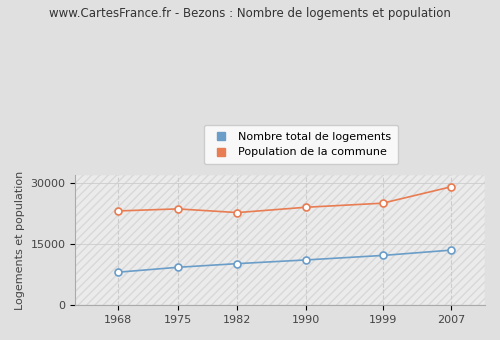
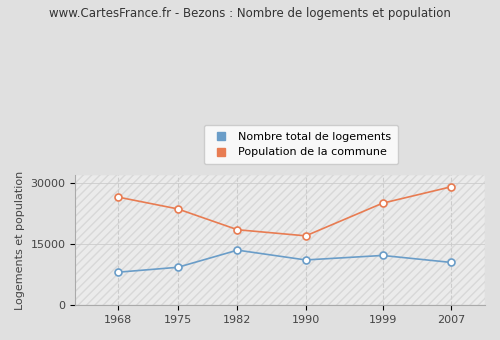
Population de la commune/1968: 23100 -> 26500
Nombre total de logements/1982: 10200 -> 13500
Population de la commune/1982: 22700 -> 18500
Population de la commune/1990: 24000 -> 17000
Nombre total de logements/2007: 13500 -> 10500
